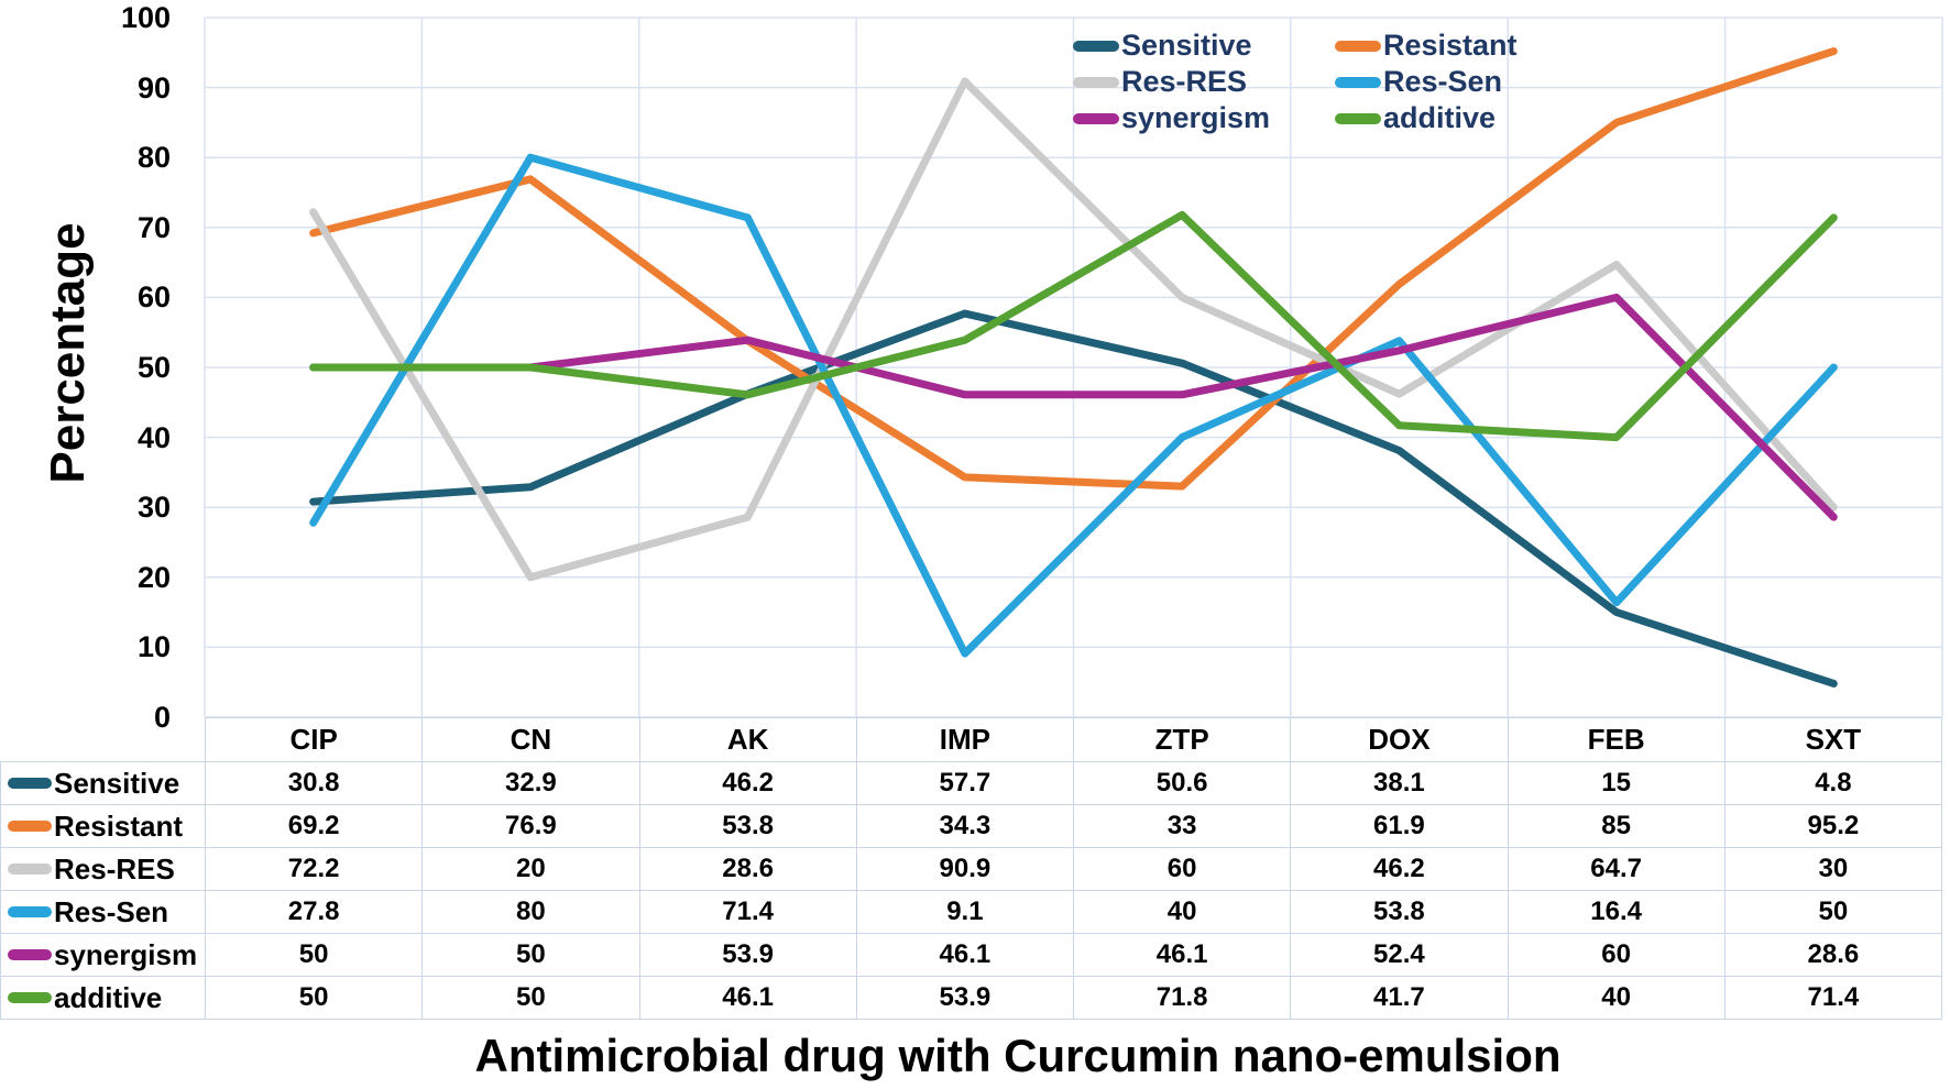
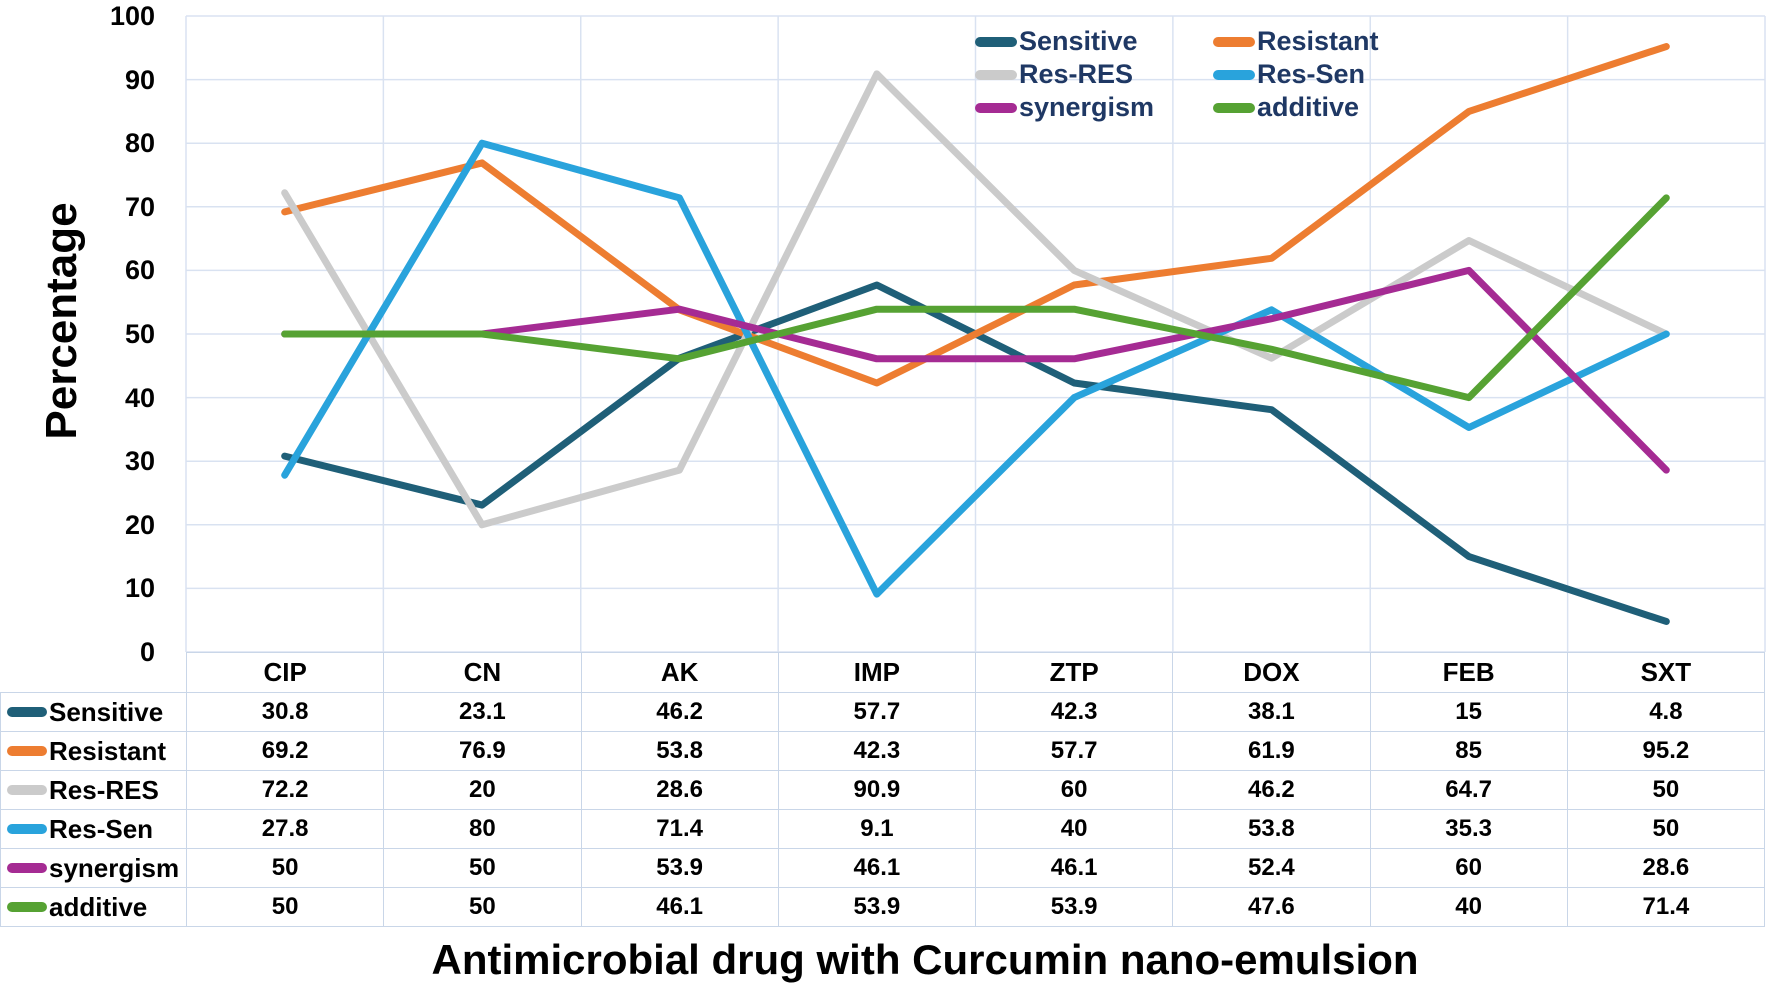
Sensitive/CN: 32.9 -> 23.1
Resistant/IMP: 34.3 -> 42.3
Sensitive/ZTP: 50.6 -> 42.3
Resistant/ZTP: 33 -> 57.7
additive/ZTP: 71.8 -> 53.9
additive/DOX: 41.7 -> 47.6
Res-Sen/FEB: 16.4 -> 35.3
Res-RES/SXT: 30 -> 50
